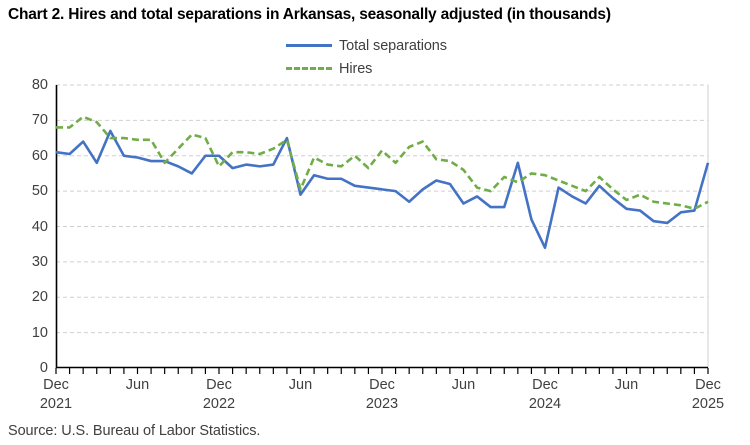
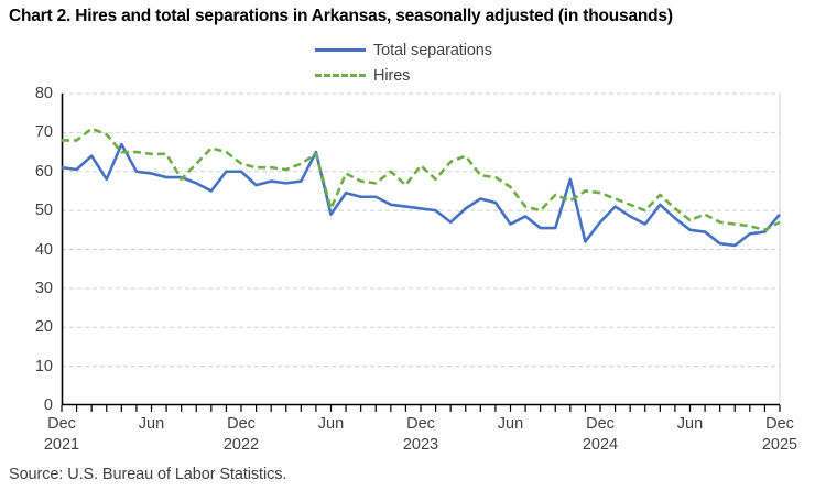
Hires/Dec 2022: 57 -> 62
Total separations/Dec 2024: 34 -> 47
Total separations/Dec 2025: 58 -> 49
